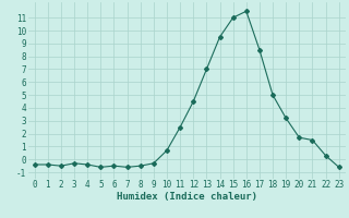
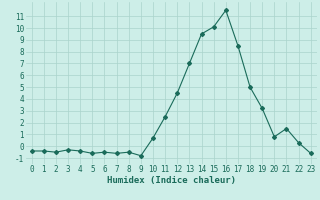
9: -0.3 -> -0.8
15: 11.0 -> 10.1
20: 1.7 -> 0.8
